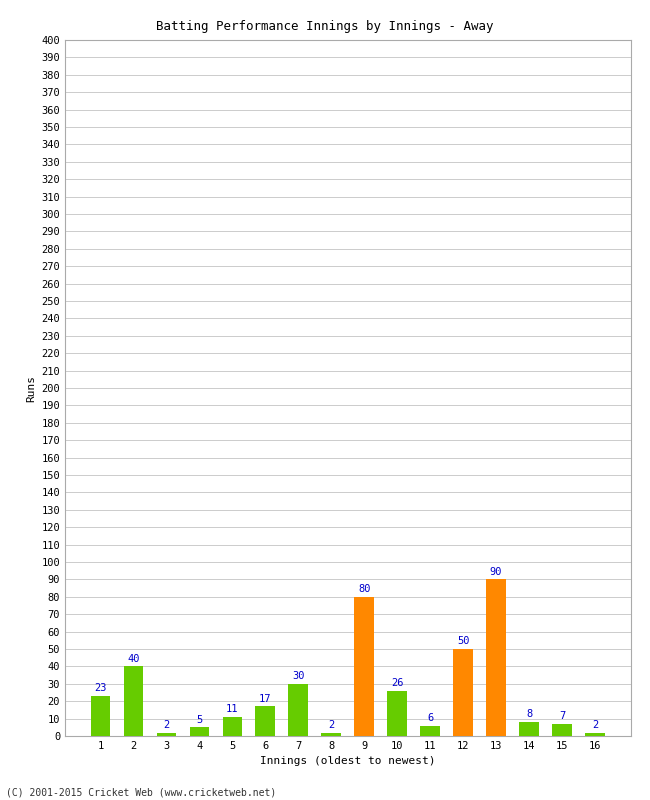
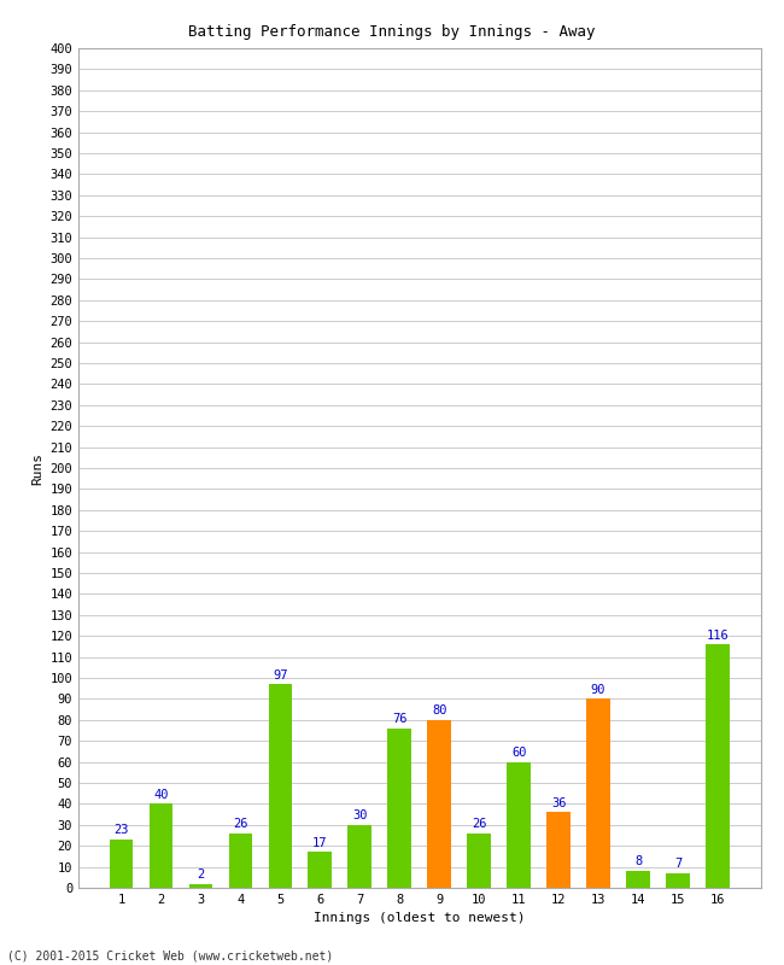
4: 5 -> 26
5: 11 -> 97
8: 2 -> 76
11: 6 -> 60
12: 50 -> 36
16: 2 -> 116
